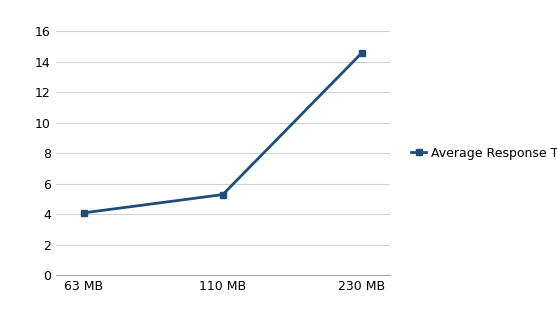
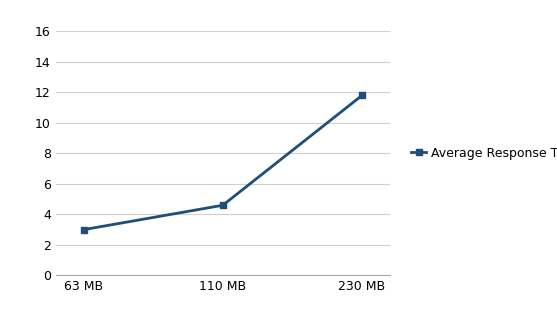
63 MB: 4.1 -> 3.0
110 MB: 5.3 -> 4.6
230 MB: 14.6 -> 11.8
